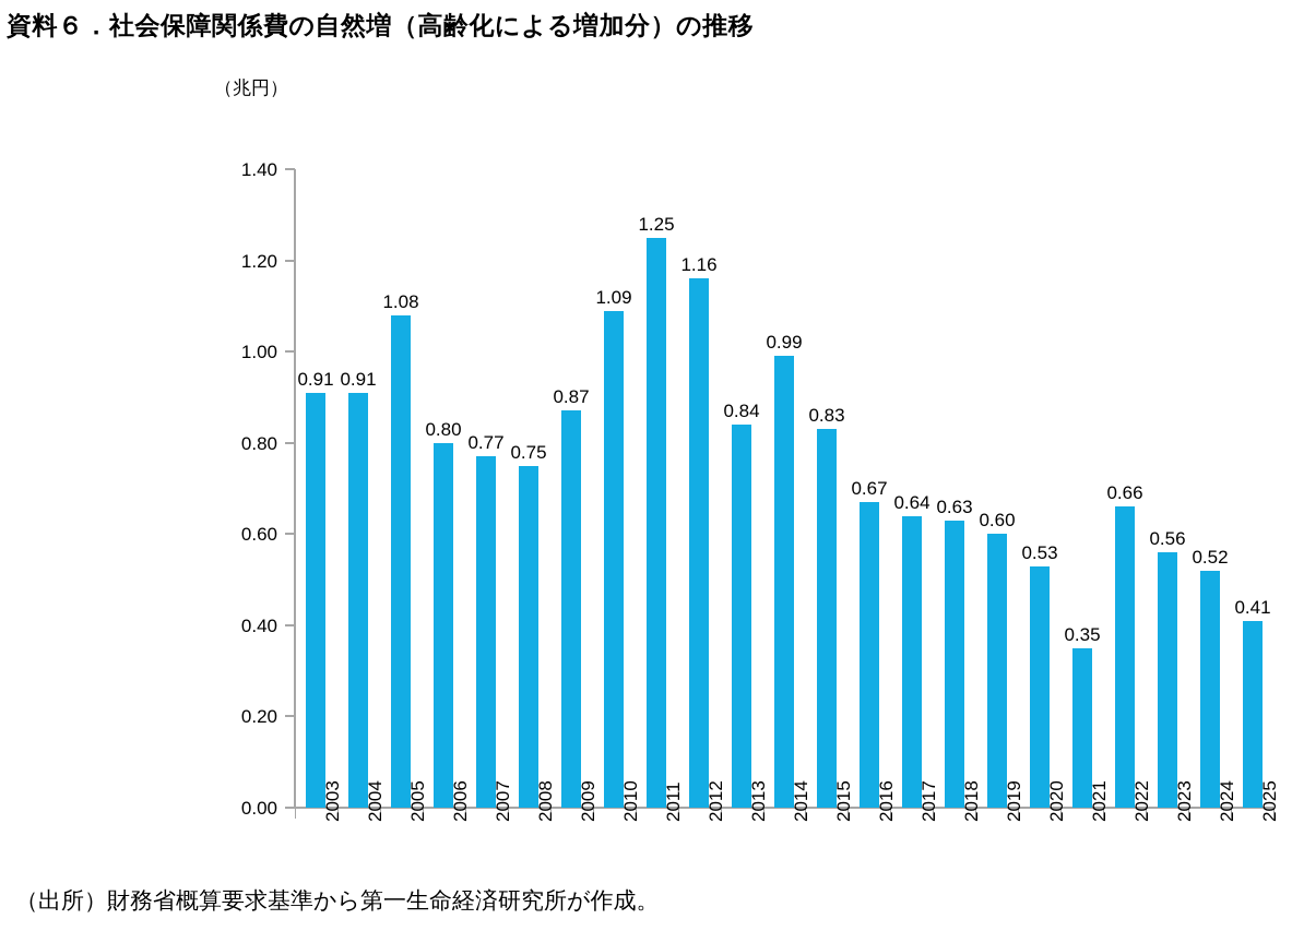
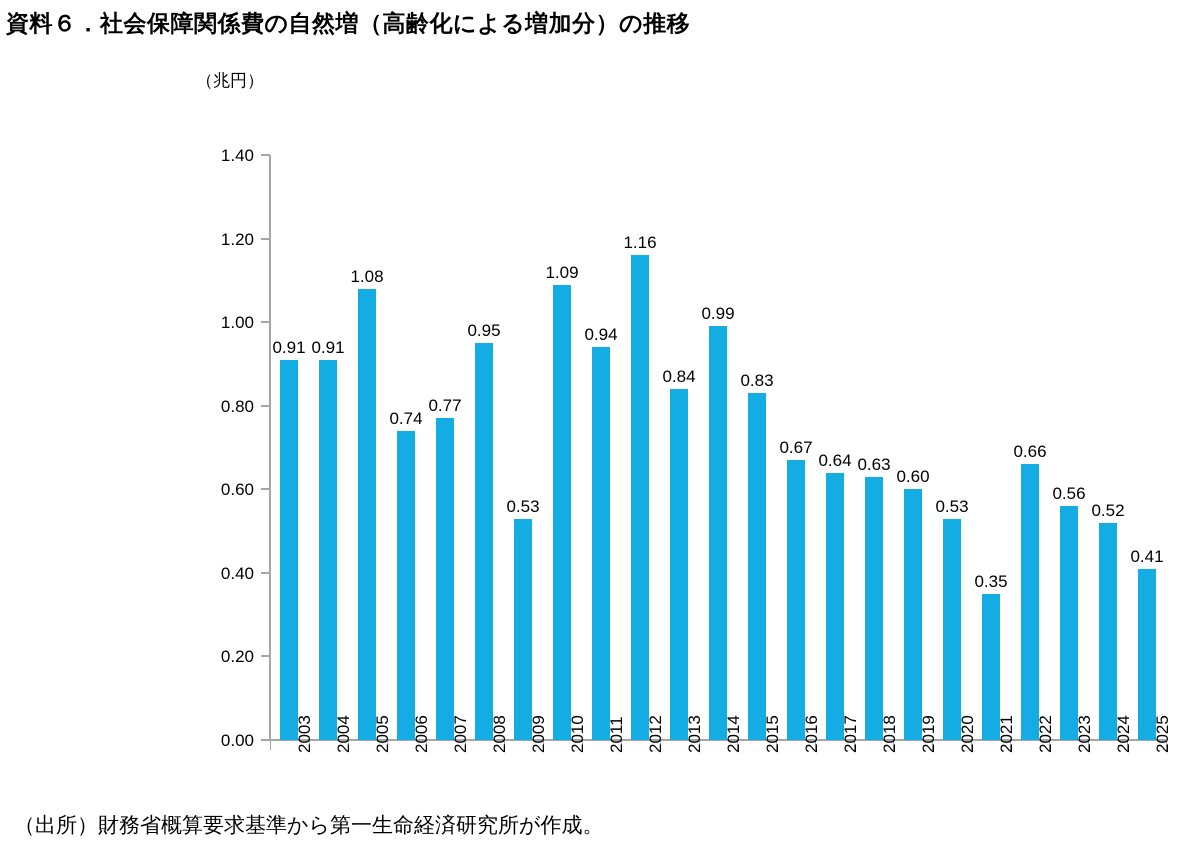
2006: 0.80 -> 0.74
2008: 0.75 -> 0.95
2009: 0.87 -> 0.53
2011: 1.25 -> 0.94
